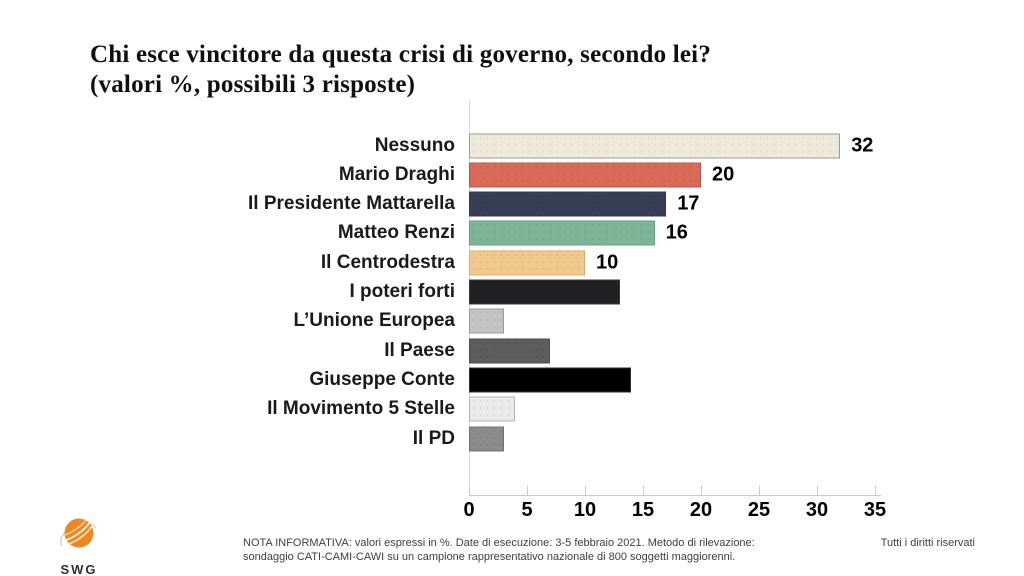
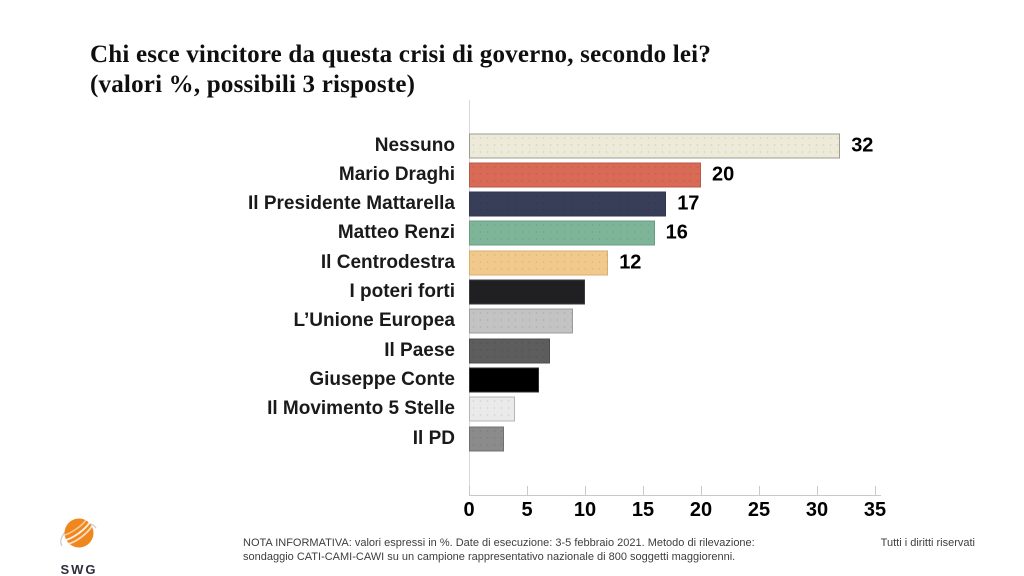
Il Centrodestra: 10 -> 12
I poteri forti: 13 -> 10
L’Unione Europea: 3 -> 9
Giuseppe Conte: 14 -> 6
